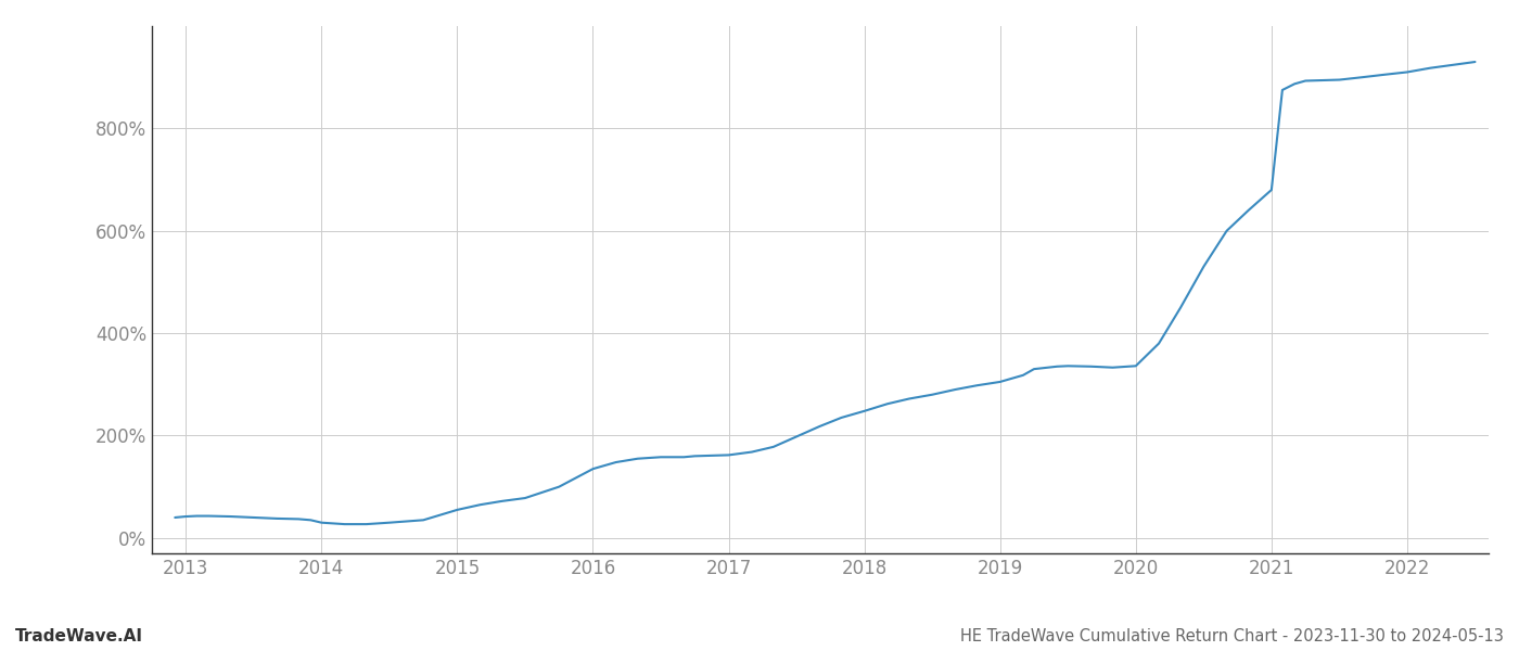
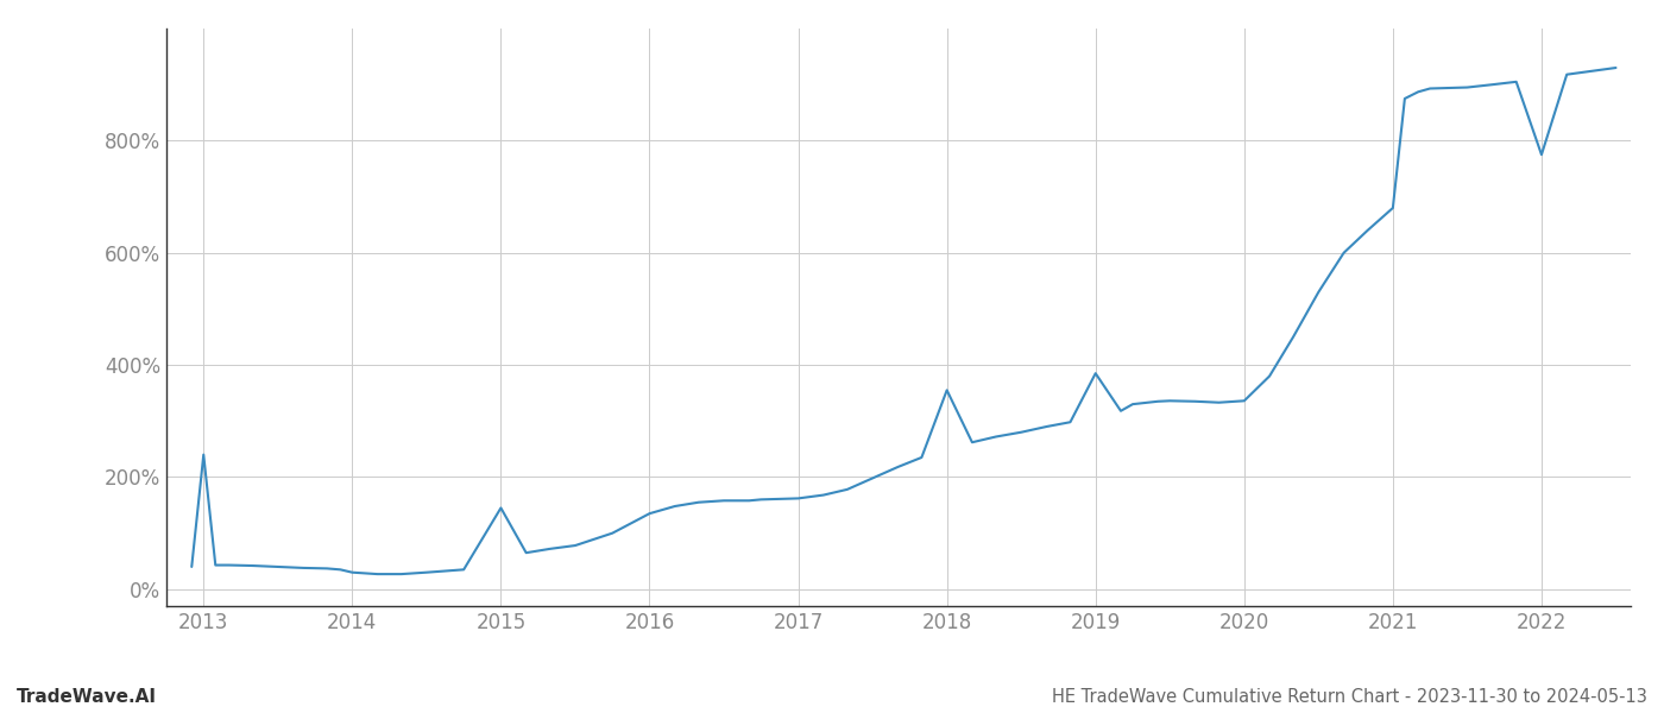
2013: 42% -> 240%
2015: 55% -> 145%
2018: 248% -> 355%
2019: 305% -> 385%
2022: 910% -> 775%
